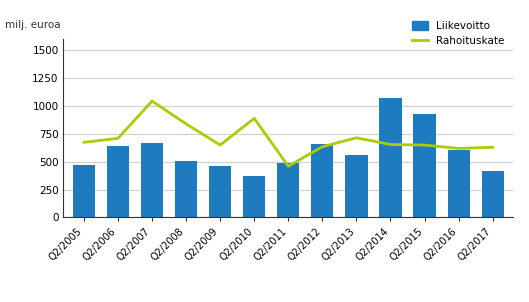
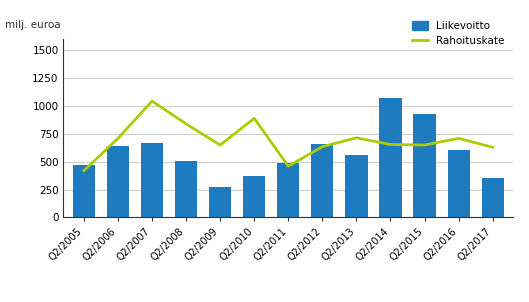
Rahoituskate/Q2/2005: 680 -> 420
Liikevoitto/Q2/2009: 460 -> 270
Rahoituskate/Q2/2016: 620 -> 710
Liikevoitto/Q2/2017: 420 -> 350
